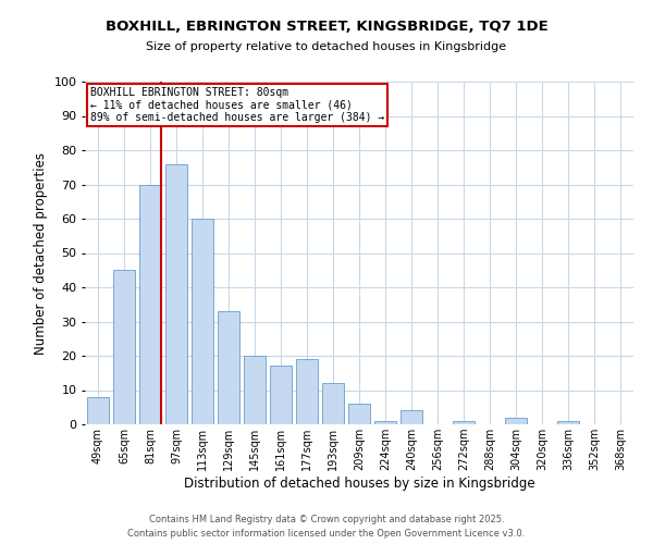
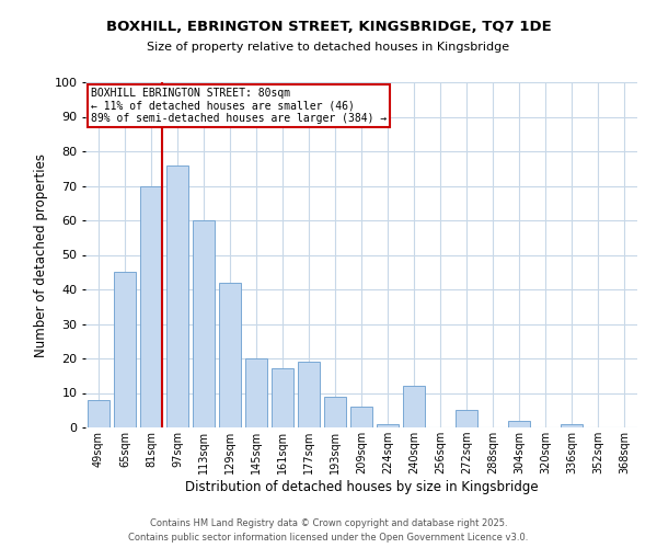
129sqm: 33 -> 42
193sqm: 12 -> 9
240sqm: 4 -> 12
272sqm: 1 -> 5
